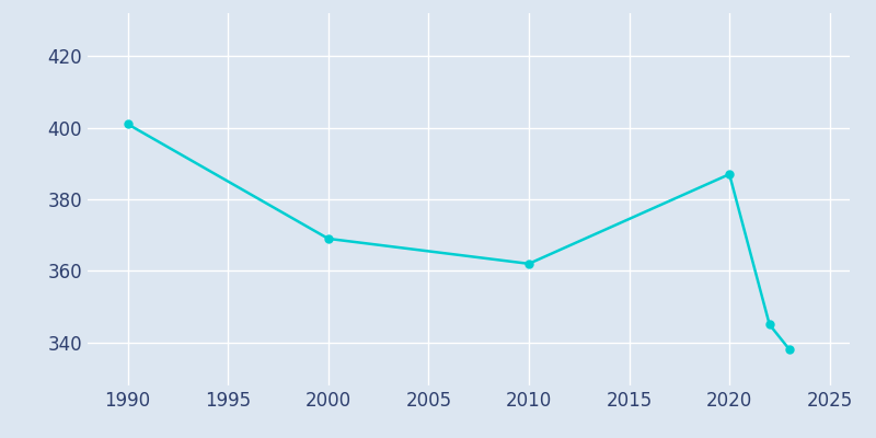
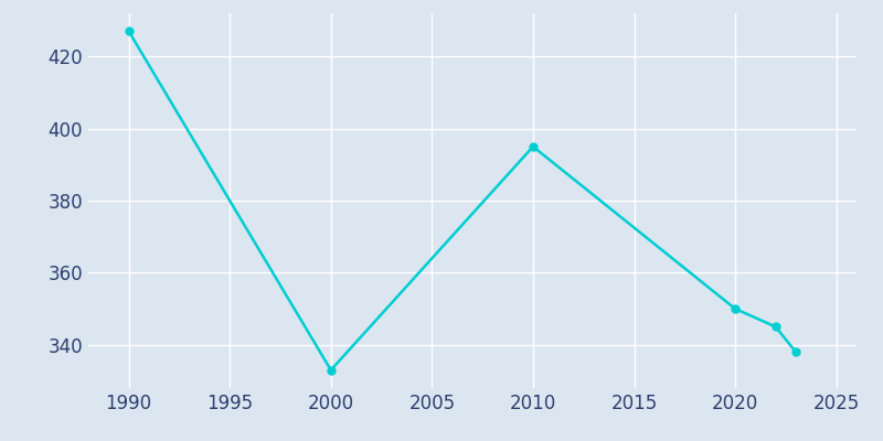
1990: 401 -> 427
2000: 369 -> 333
2010: 362 -> 395
2020: 387 -> 350
